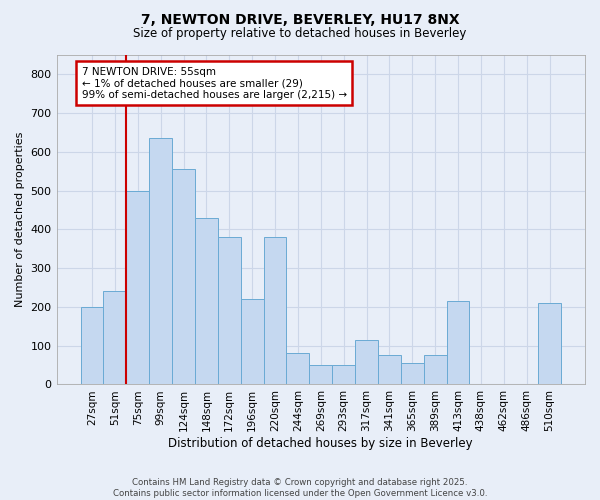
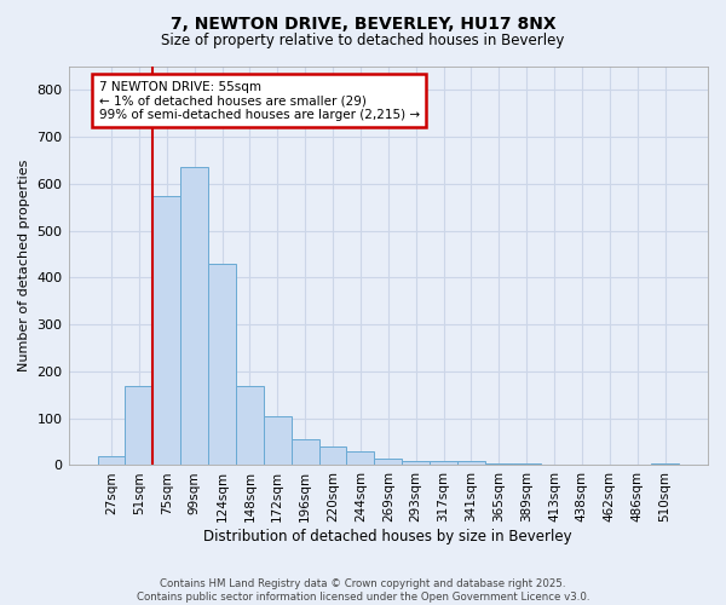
27sqm: 200 -> 20
51sqm: 240 -> 170
75sqm: 500 -> 575
124sqm: 555 -> 430
148sqm: 430 -> 170
172sqm: 380 -> 105
196sqm: 220 -> 55
220sqm: 380 -> 40
244sqm: 80 -> 30
269sqm: 50 -> 15
293sqm: 50 -> 10
317sqm: 115 -> 10
341sqm: 75 -> 8
365sqm: 55 -> 5
389sqm: 75 -> 3
413sqm: 215 -> 2
510sqm: 210 -> 5
